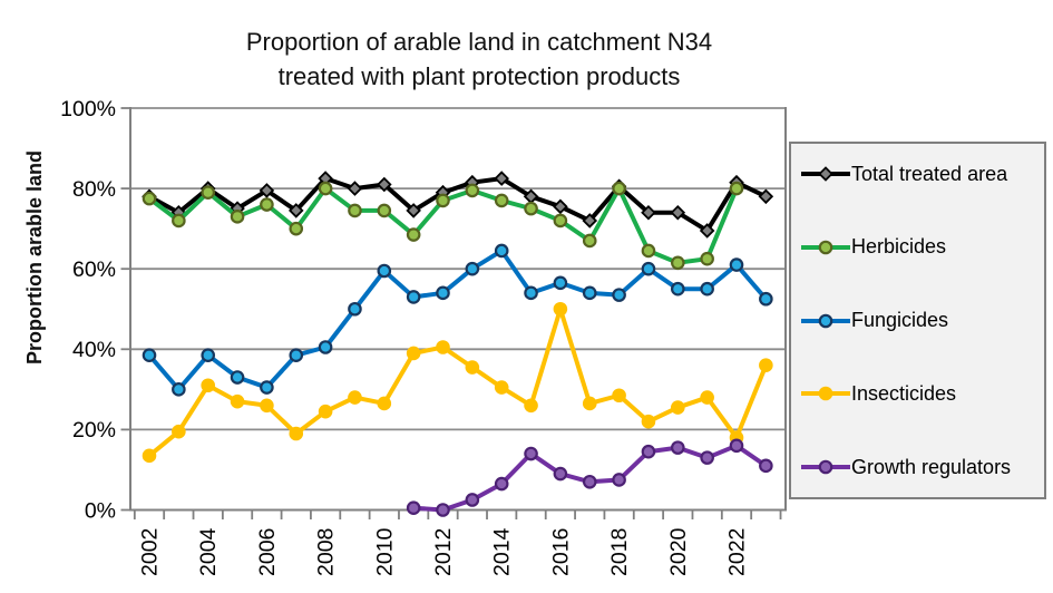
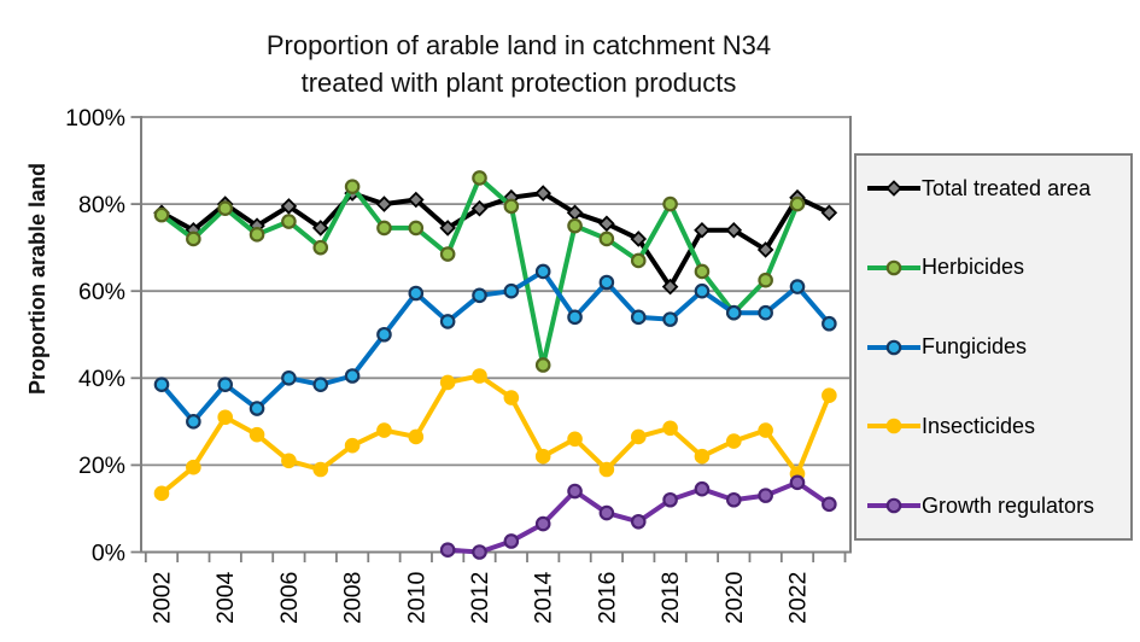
Fungicides/2006: 30% -> 40%
Insecticides/2006: 26% -> 21%
Herbicides/2008: 80% -> 84%
Herbicides/2012: 77% -> 86%
Fungicides/2012: 54% -> 59%
Herbicides/2014: 77% -> 43%
Insecticides/2014: 30% -> 22%
Fungicides/2016: 56% -> 62%
Insecticides/2016: 50% -> 19%
Total treated area/2018: 80% -> 61%
Growth regulators/2018: 8% -> 12%
Herbicides/2020: 62% -> 55%
Growth regulators/2020: 16% -> 12%
